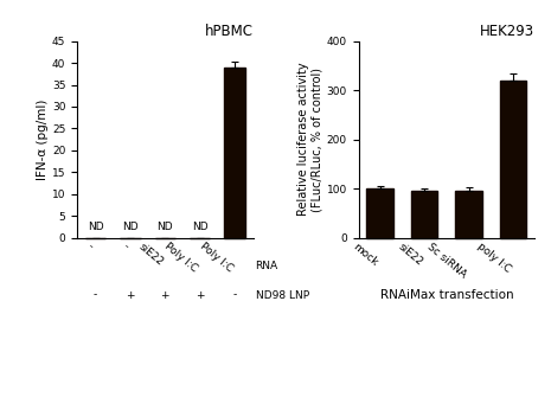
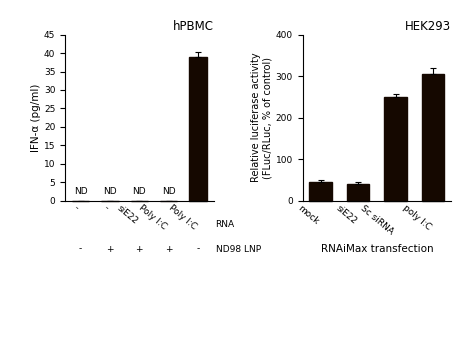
HEK293/mock: 100 -> 45
HEK293/siE22: 95 -> 40
HEK293/Sc siRNA: 95 -> 250
HEK293/poly I:C: 320 -> 305
